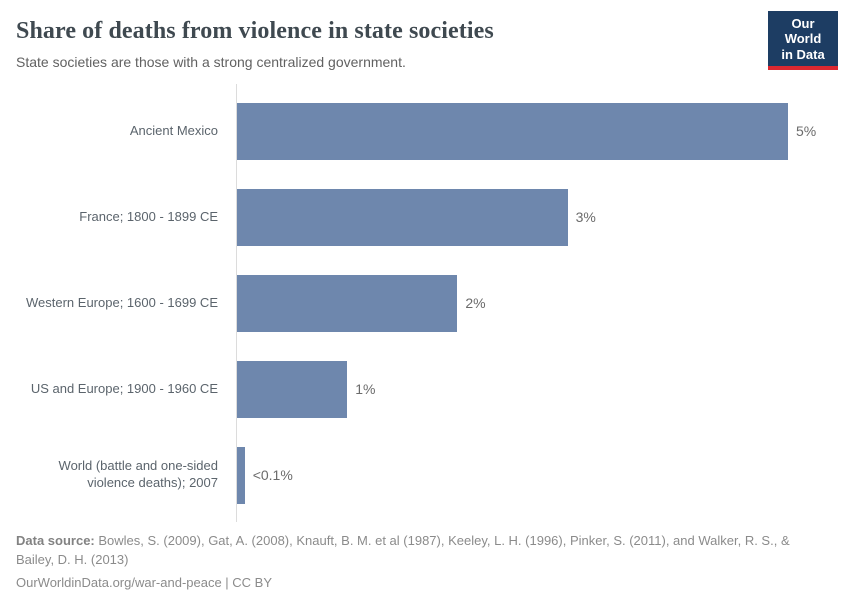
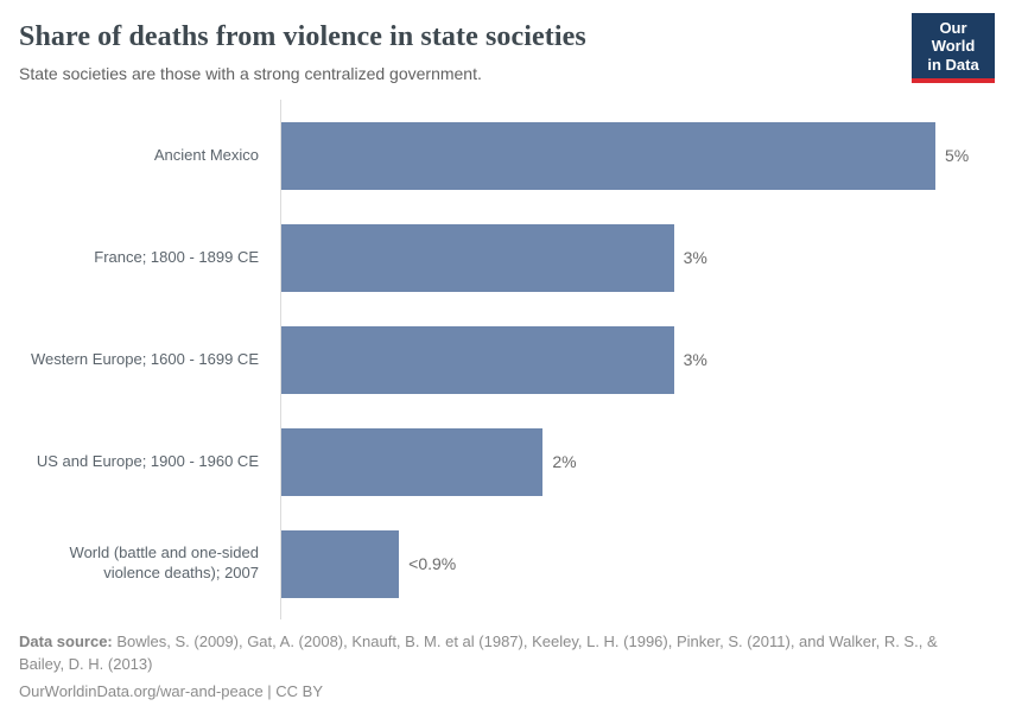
Western Europe; 1600 - 1699 CE: 2% -> 3%
US and Europe; 1900 - 1960 CE: 1% -> 2%
World (battle and one-sided violence deaths); 2007: 0.1 -> 0.9
